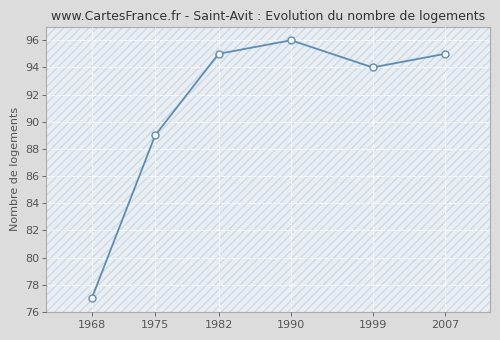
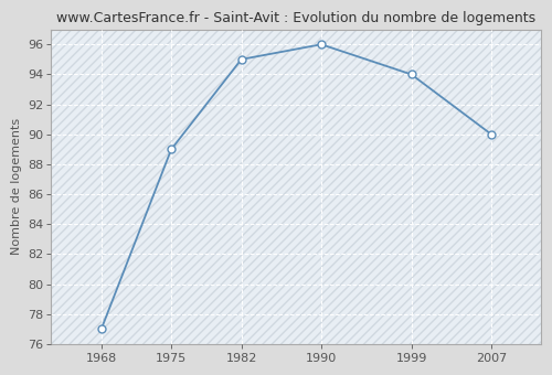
2007: 95 -> 90
